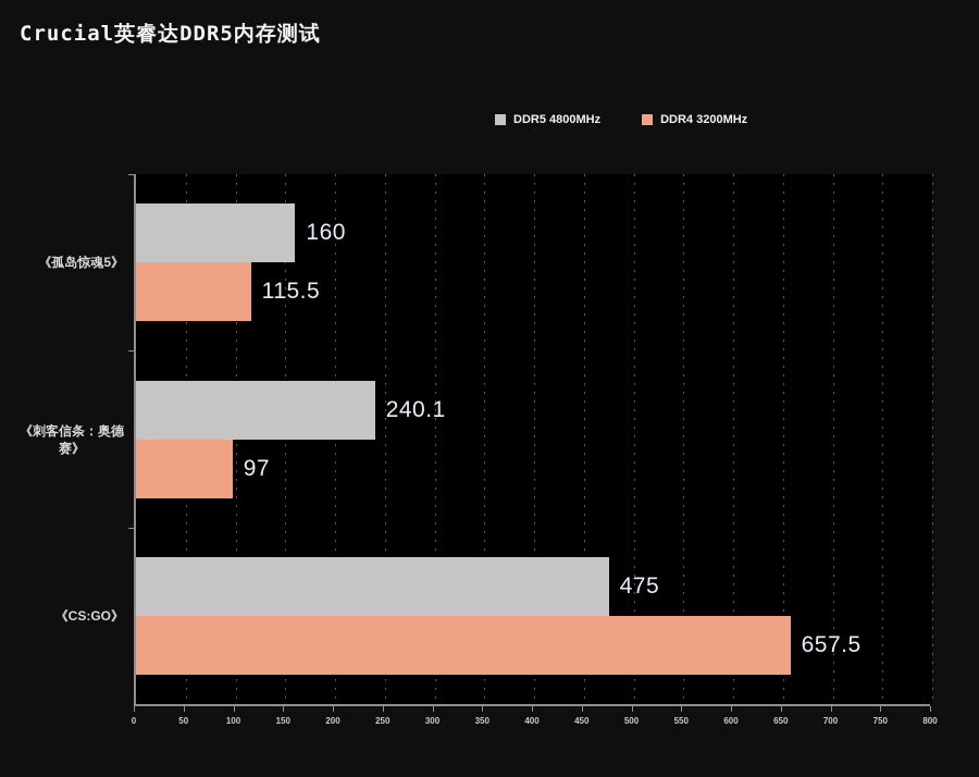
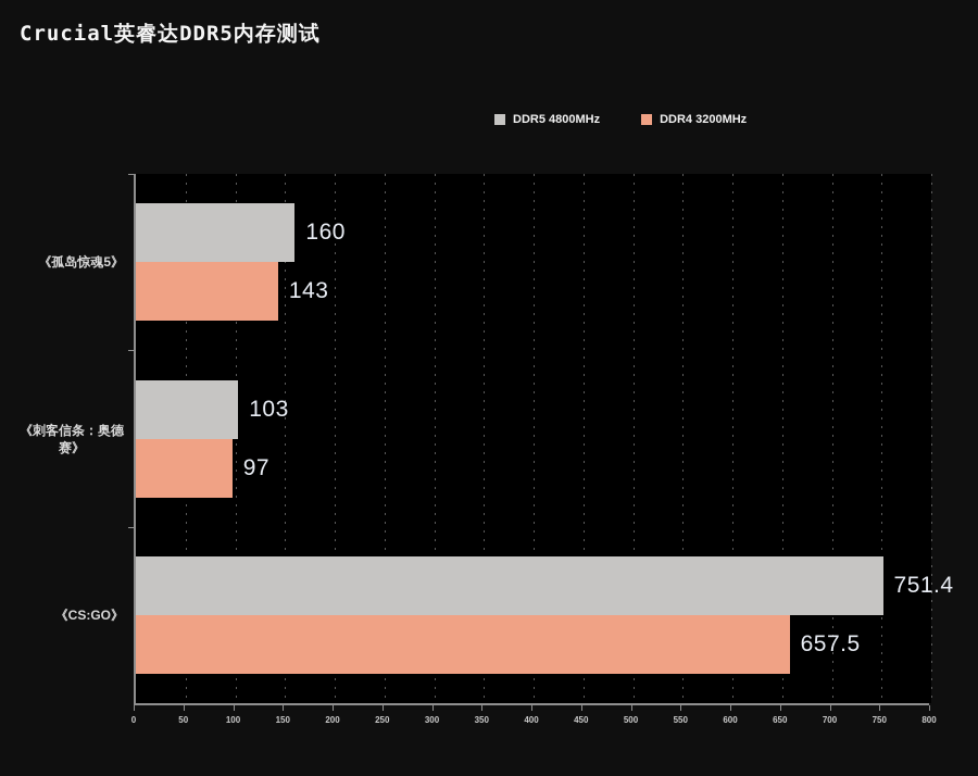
DDR4 3200MHz/《孤岛惊魂5》: 115.5 -> 143
DDR5 4800MHz/《刺客信条：奥德 赛》: 240.1 -> 103
DDR5 4800MHz/《CS:GO》: 475 -> 751.4
